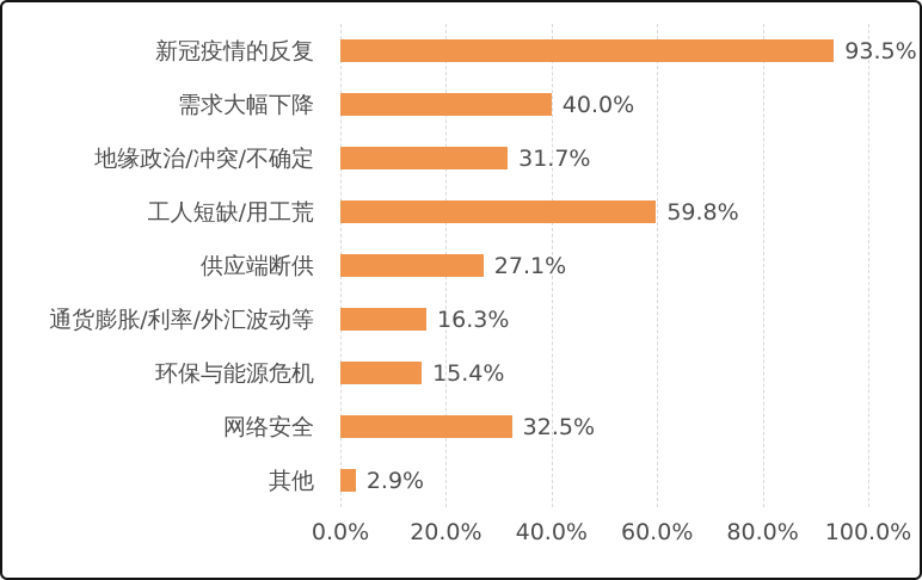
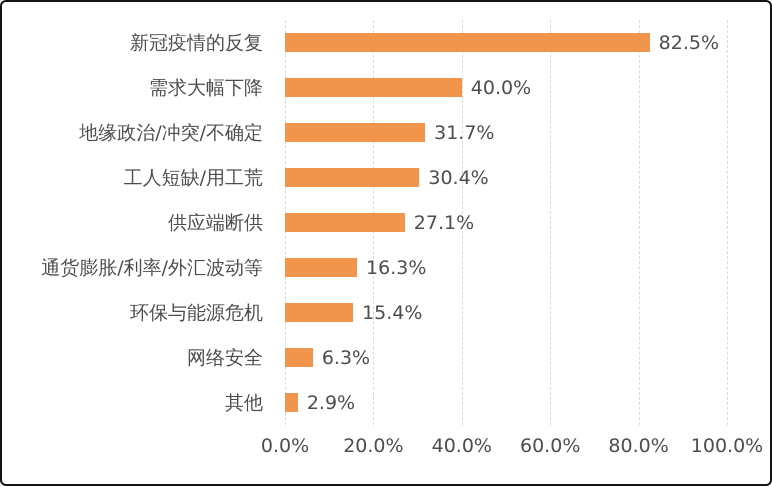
新冠疫情的反复: 93.5% -> 82.5%
工人短缺/用工荒: 59.8% -> 30.4%
网络安全: 32.5% -> 6.3%
